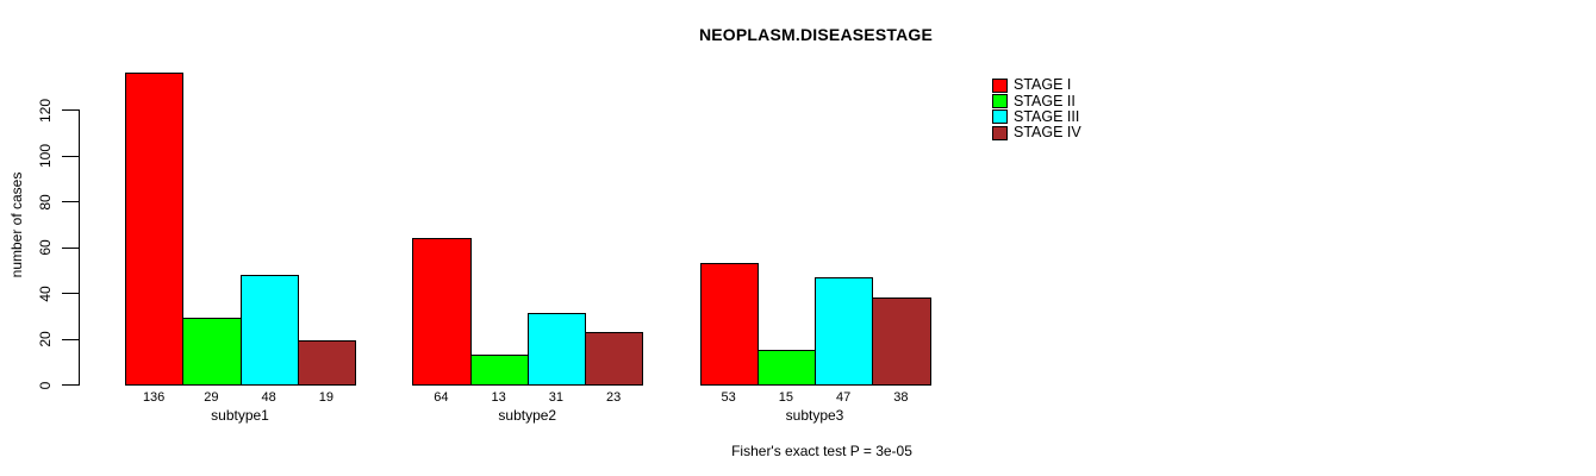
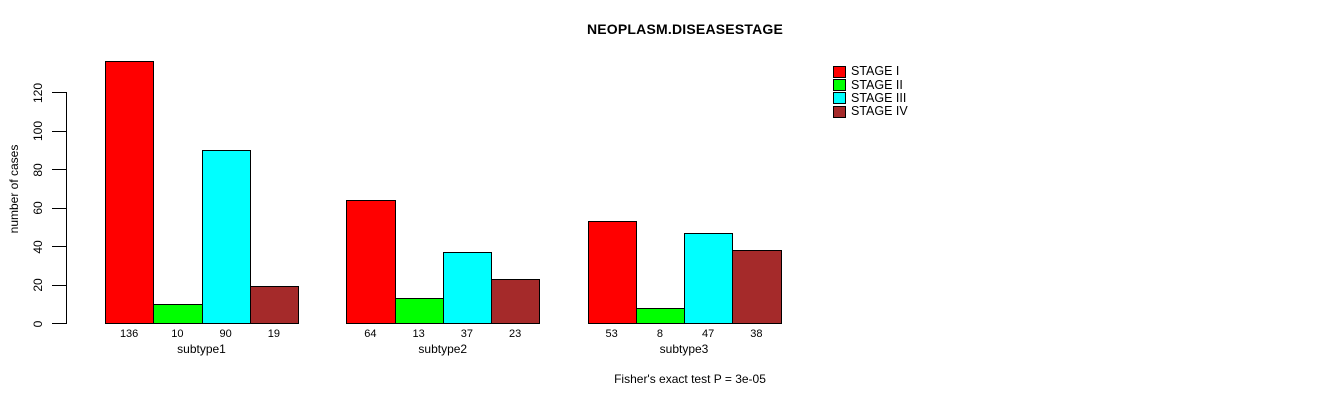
STAGE II/subtype1: 29 -> 10
STAGE III/subtype1: 48 -> 90
STAGE III/subtype2: 31 -> 37
STAGE II/subtype3: 15 -> 8
